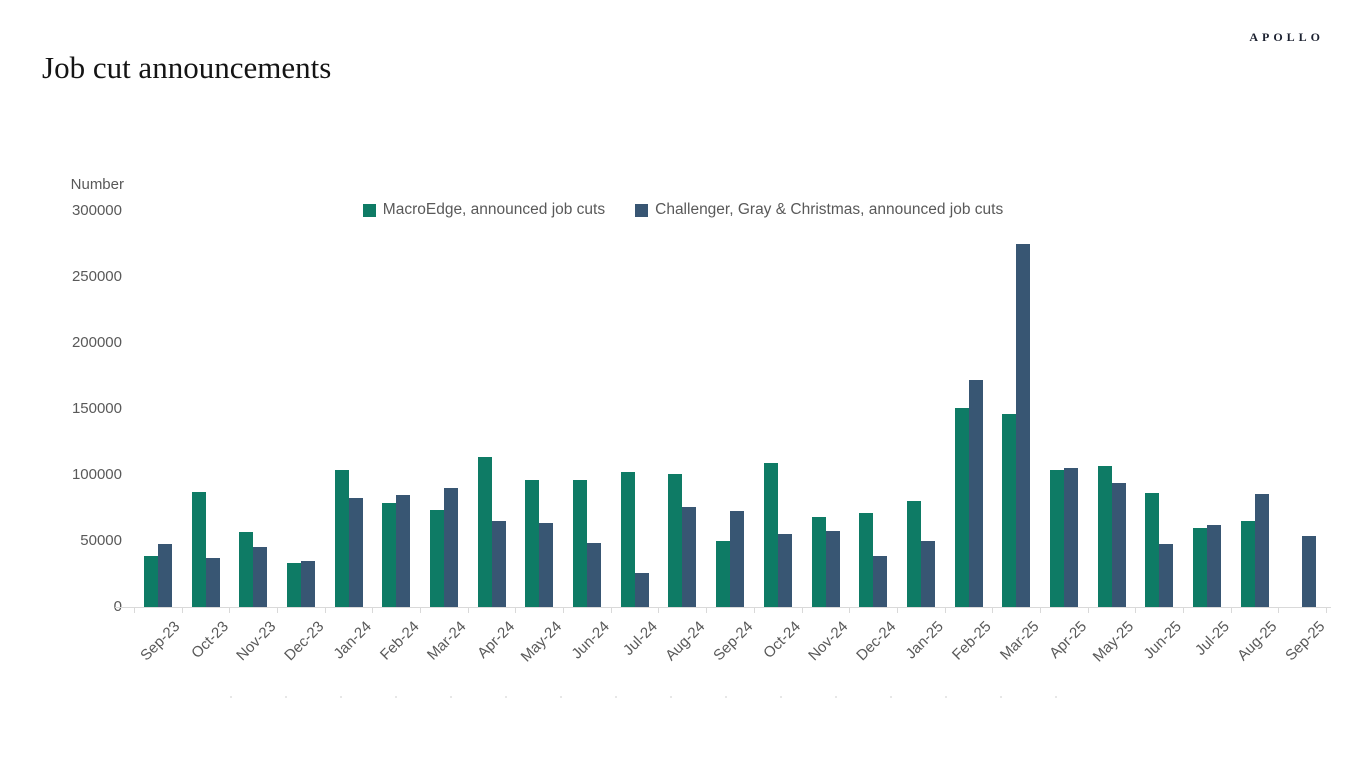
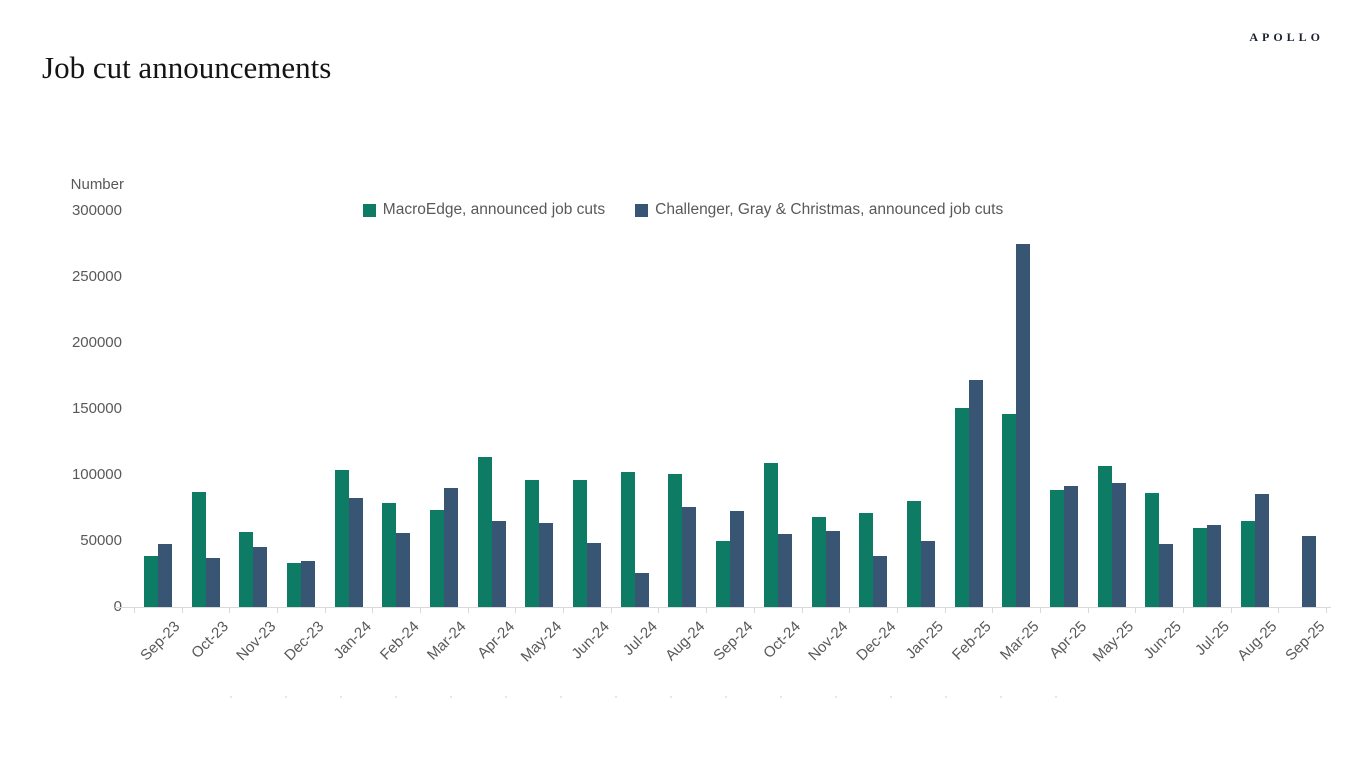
Challenger, Gray & Christmas, announced job cuts/Feb-24: 85000 -> 56000
MacroEdge, announced job cuts/Apr-25: 104000 -> 89000
Challenger, Gray & Christmas, announced job cuts/Apr-25: 105000 -> 92000
